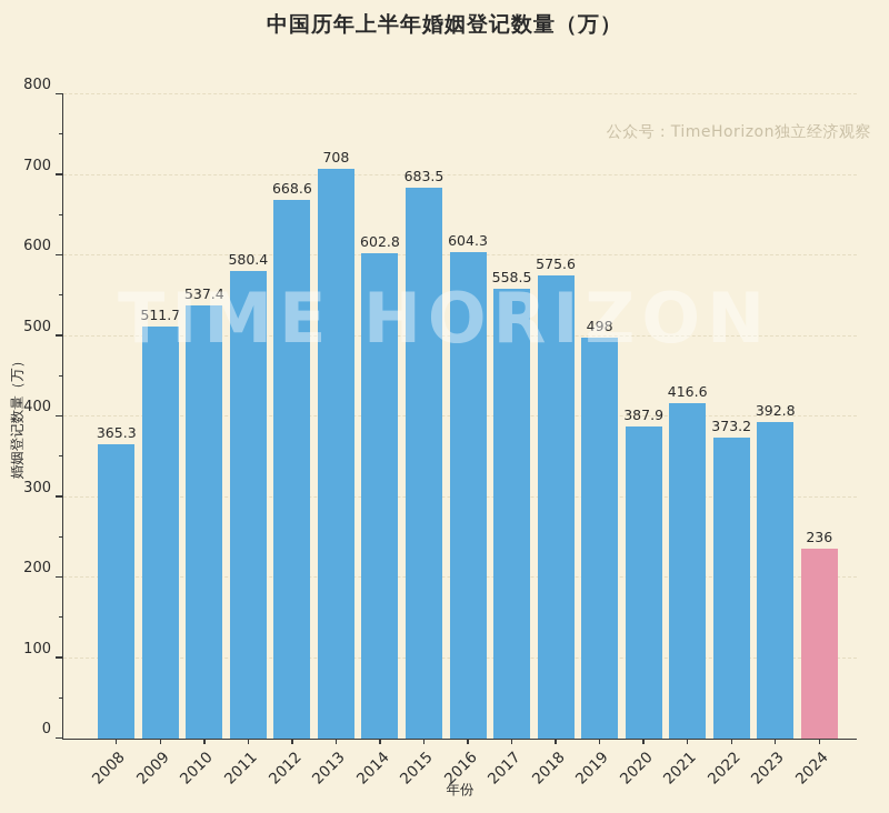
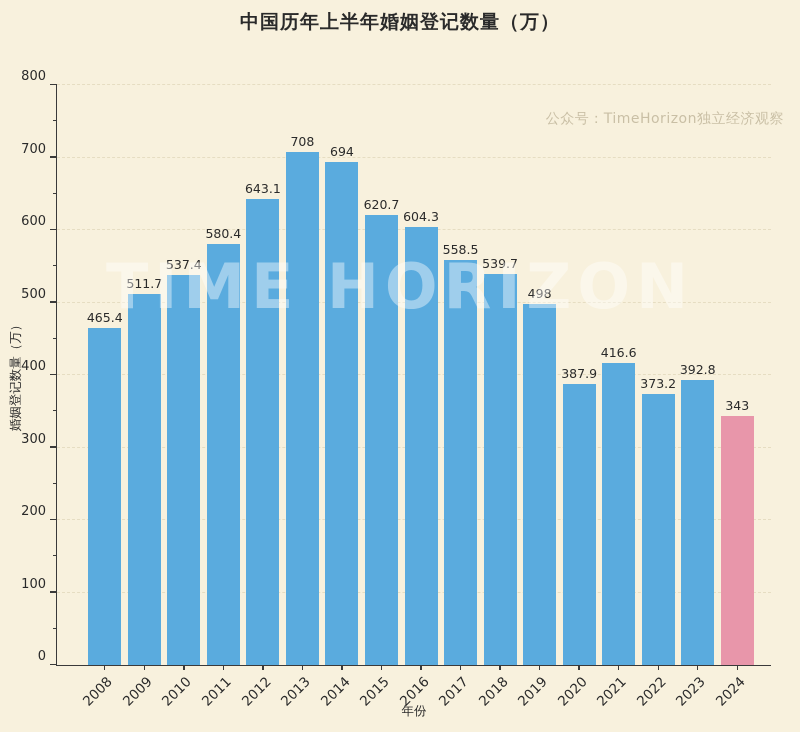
2008: 365.3 -> 465.4
2012: 668.6 -> 643.1
2014: 602.8 -> 694
2015: 683.5 -> 620.7
2018: 575.6 -> 539.7
2024: 236 -> 343
